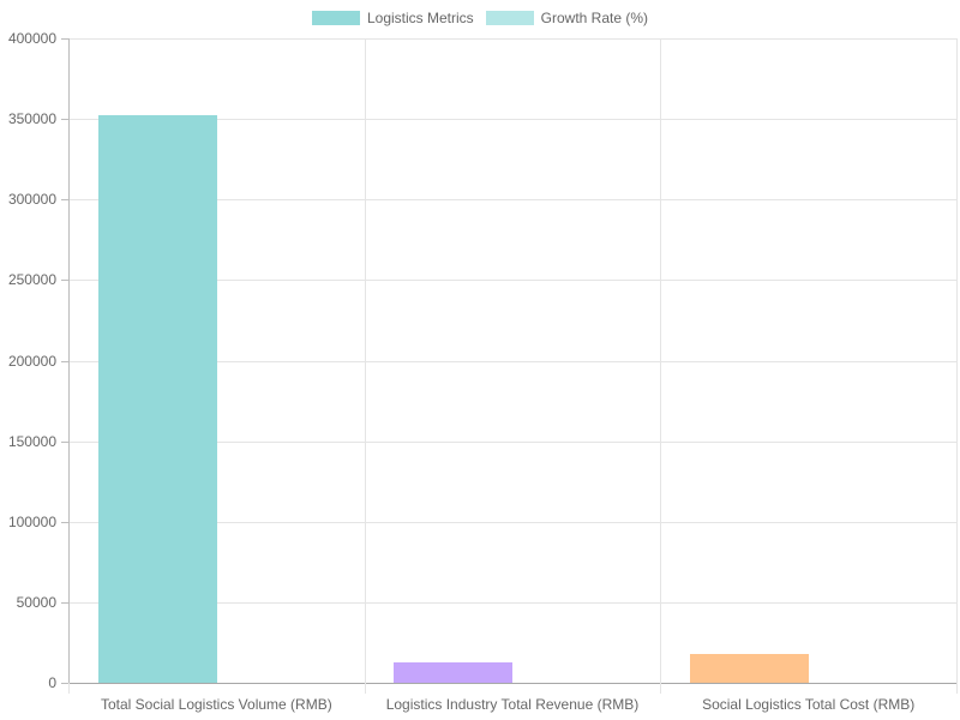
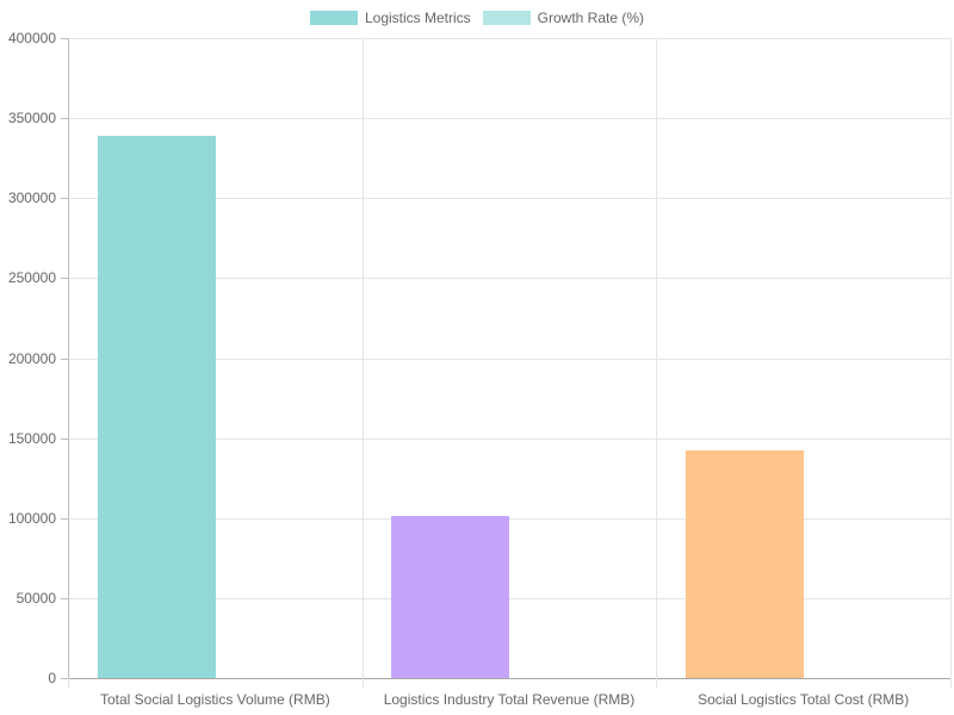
Logistics Metrics/Total Social Logistics Volume (RMB): 352000 -> 339000
Logistics Metrics/Logistics Industry Total Revenue (RMB): 13000 -> 101000
Logistics Metrics/Social Logistics Total Cost (RMB): 18000 -> 142000
